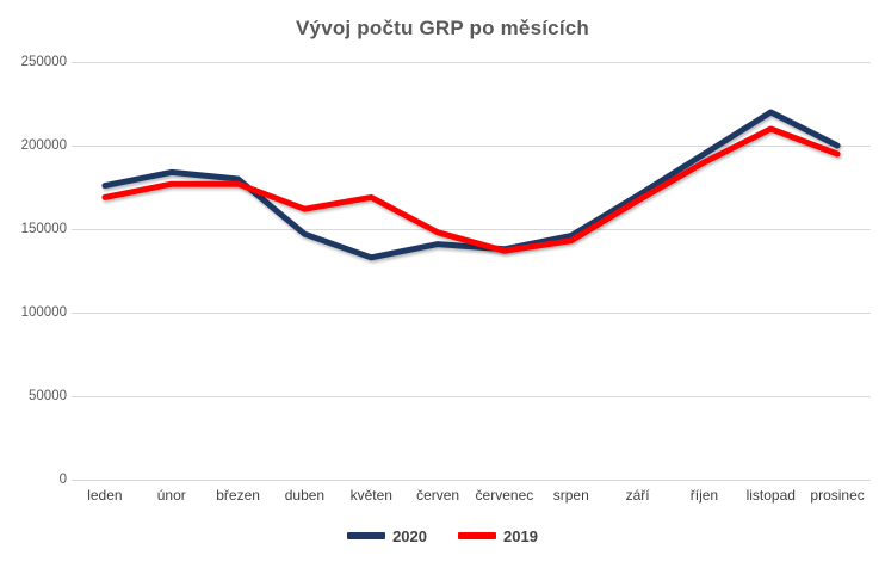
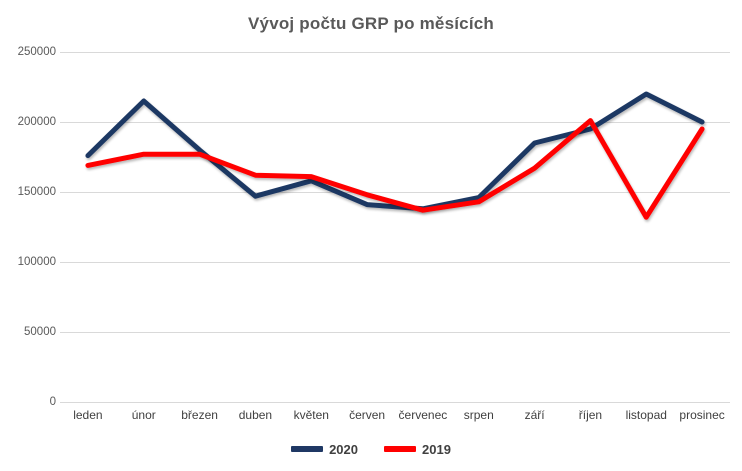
2020/únor: 184000 -> 215000
2020/květen: 133000 -> 158000
2019/květen: 169000 -> 161000
2020/září: 170000 -> 185000
2019/říjen: 190000 -> 201000
2019/listopad: 210000 -> 132000
